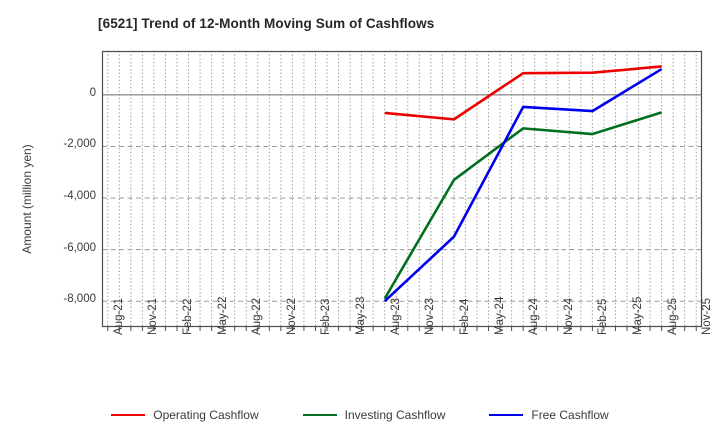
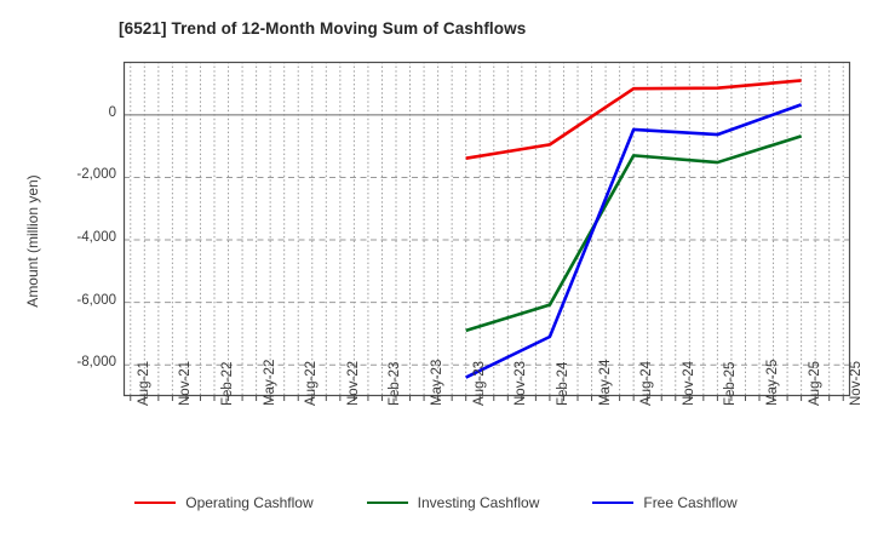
Operating Cashflow/Aug-23: -700 -> -1400
Investing Cashflow/Aug-23: -7900 -> -6900
Free Cashflow/Aug-23: -8000 -> -8400
Investing Cashflow/Feb-24: -3300 -> -6100
Free Cashflow/Feb-24: -5500 -> -7100
Free Cashflow/Aug-25: 1000 -> 300
